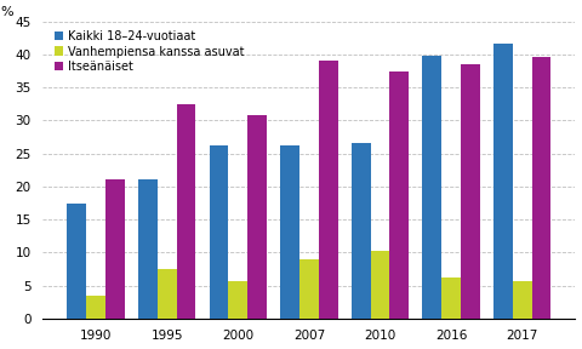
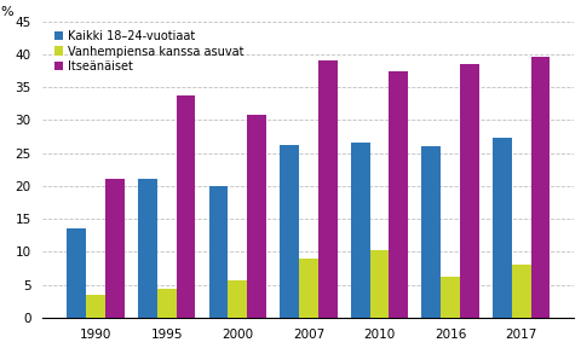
Kaikki 18–24-vuotiaat/1990: 17.4 -> 13.5
Vanhempiensa kanssa asuvat/1995: 7.4 -> 4.3
Itseänäiset/1995: 32.4 -> 33.8
Kaikki 18–24-vuotiaat/2000: 26.2 -> 20.0
Kaikki 18–24-vuotiaat/2016: 39.8 -> 26.1
Kaikki 18–24-vuotiaat/2017: 41.6 -> 27.3
Vanhempiensa kanssa asuvat/2017: 5.6 -> 8.0
